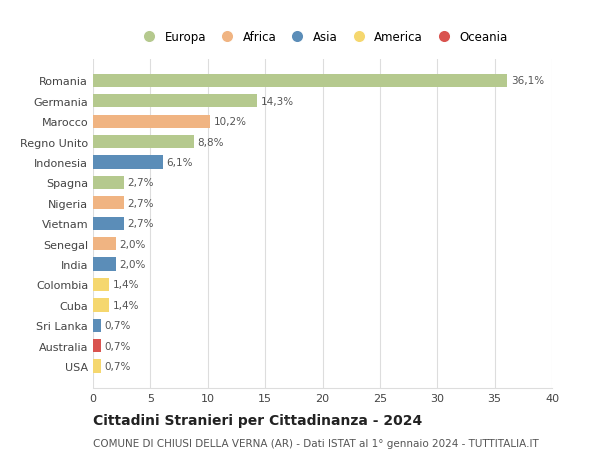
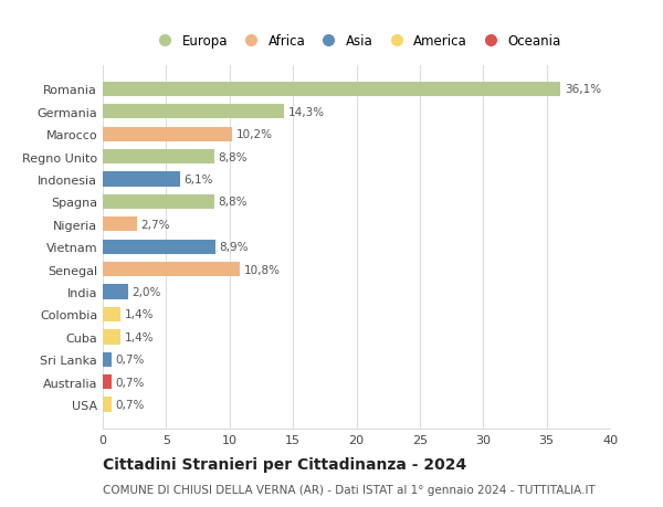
Spagna: 2,7% -> 8,8%
Vietnam: 2,7% -> 8,9%
Senegal: 2,0% -> 10,8%
